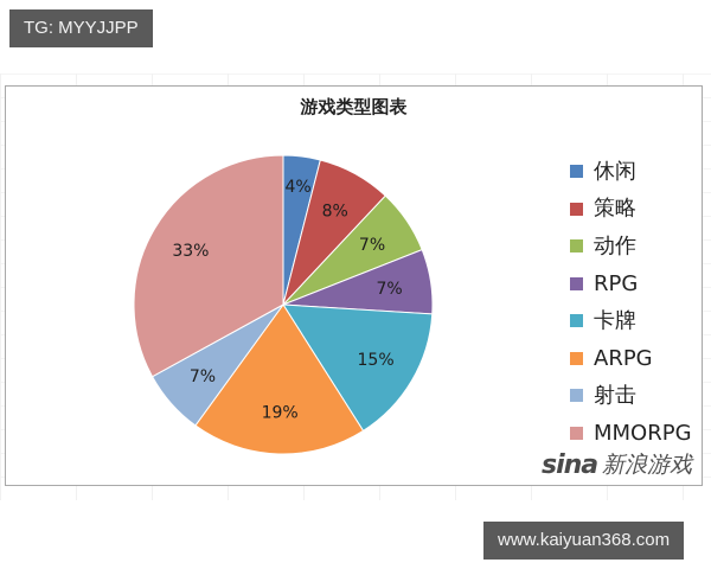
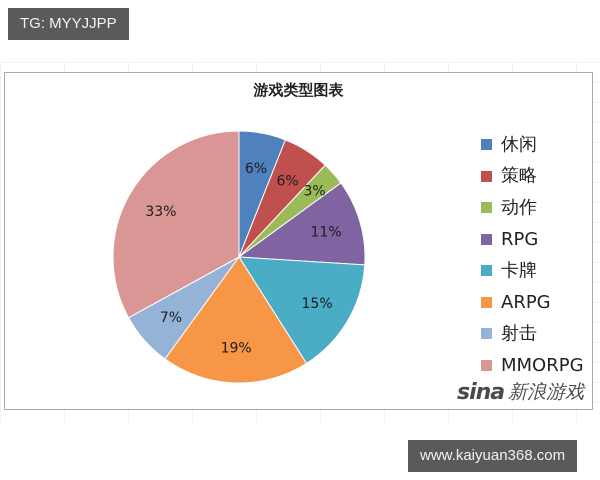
休闲: 4% -> 6%
策略: 8% -> 6%
动作: 7% -> 3%
RPG: 7% -> 11%
